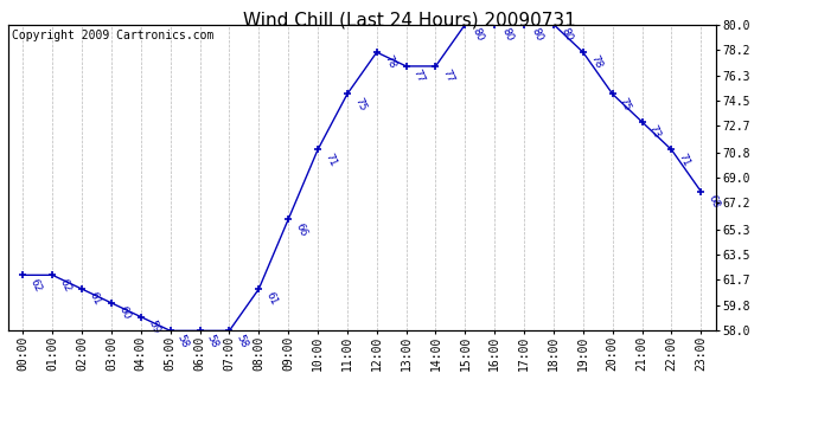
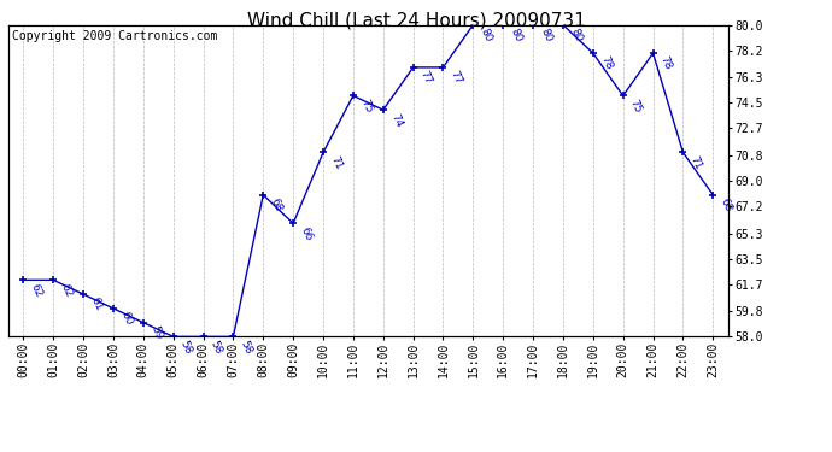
08:00: 61 -> 68
12:00: 78 -> 74
21:00: 73 -> 78
